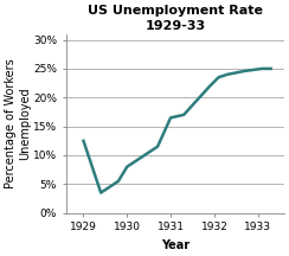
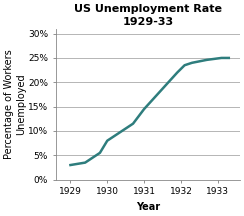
1929: 12.5% -> 3.0%
1931: 16.5% -> 14.5%
